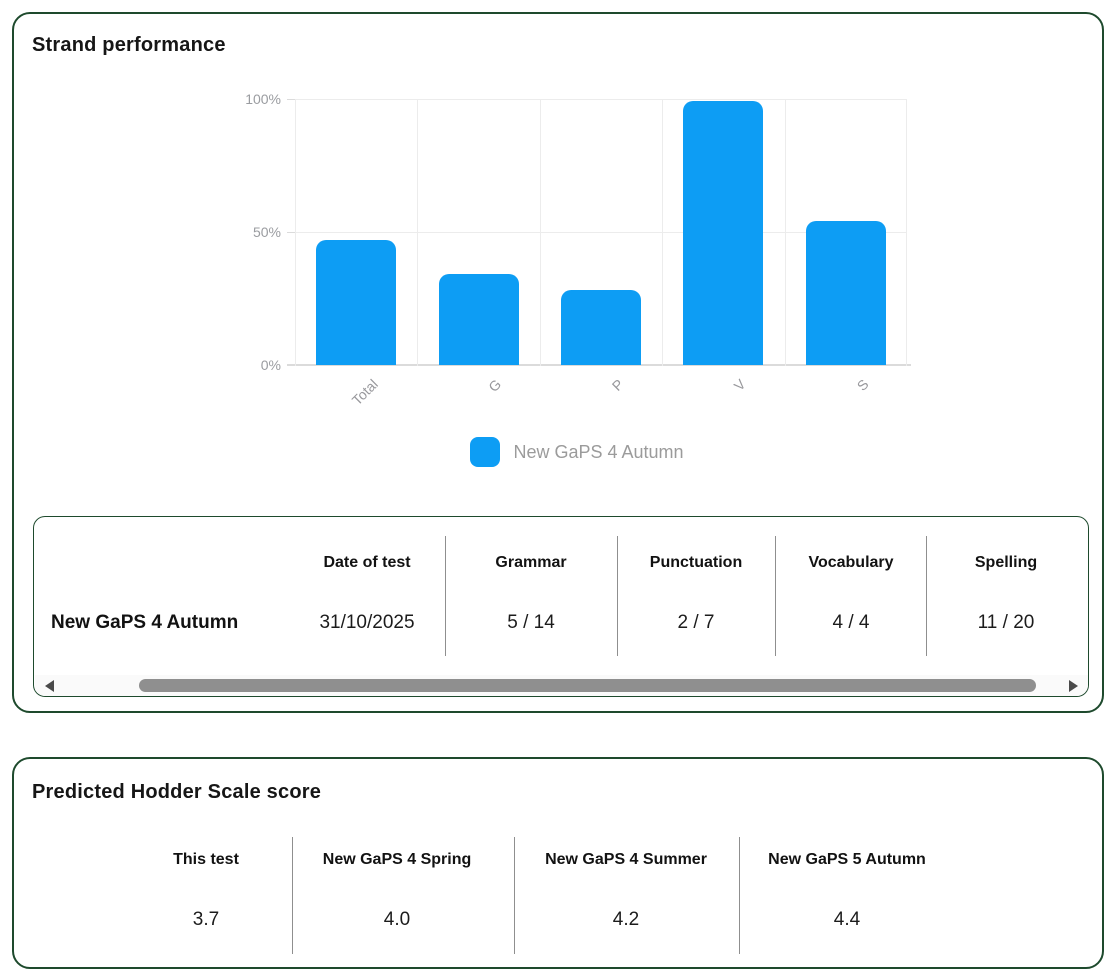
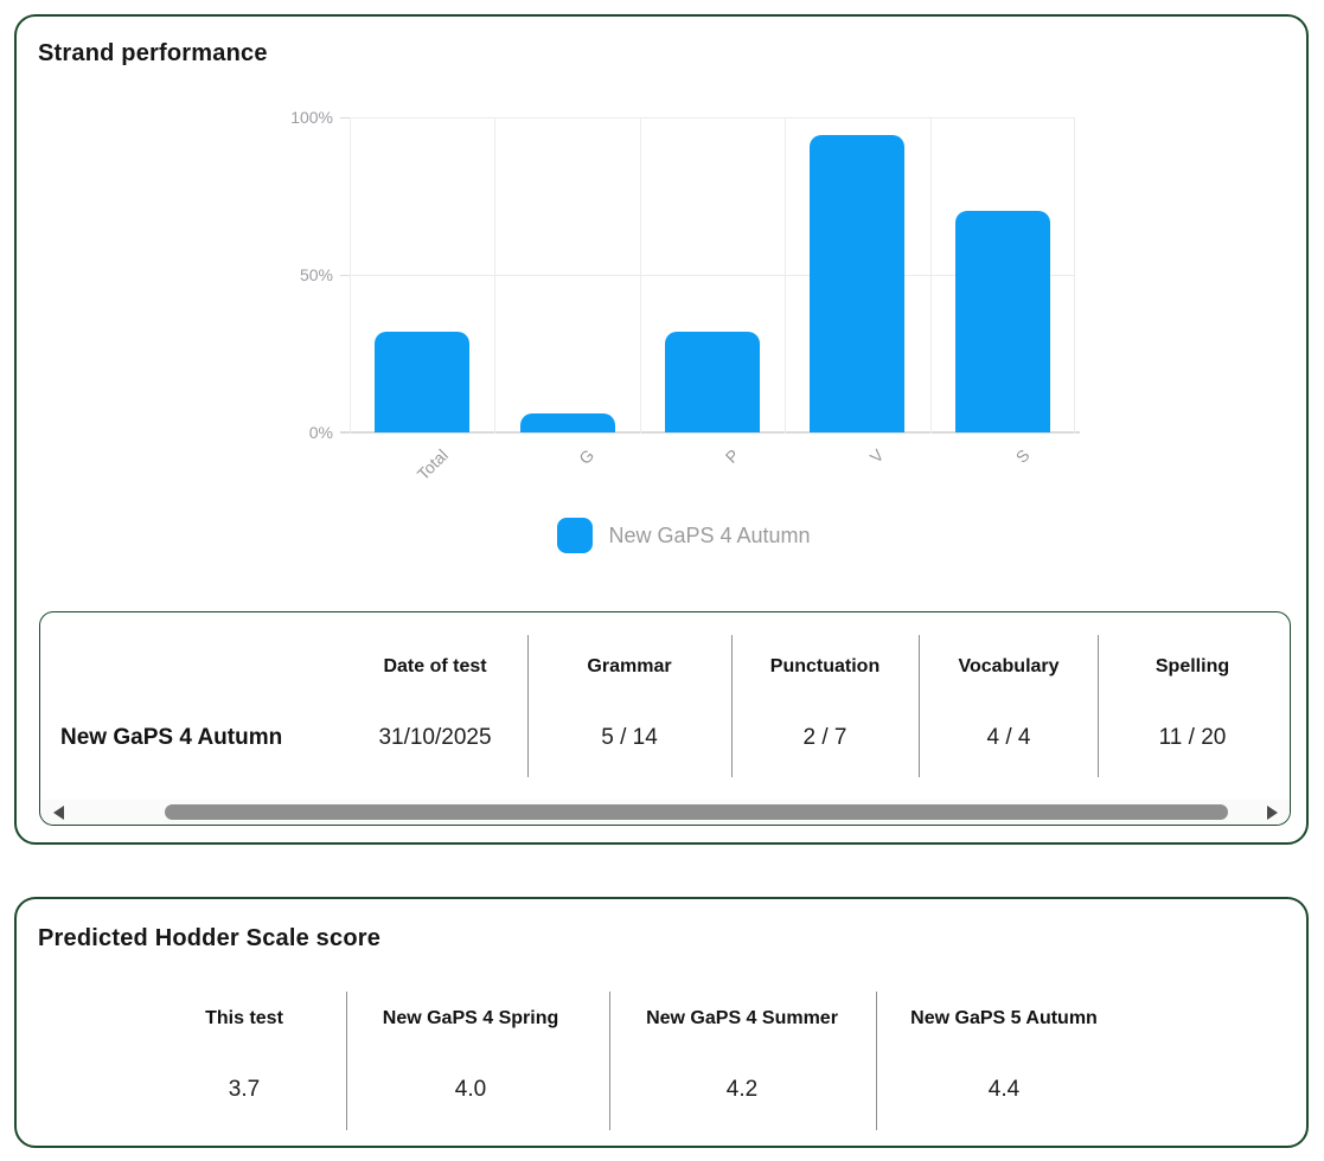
Total: 47% -> 32%
G: 34% -> 6%
P: 28% -> 32%
V: 99% -> 94%
S: 54% -> 70%
